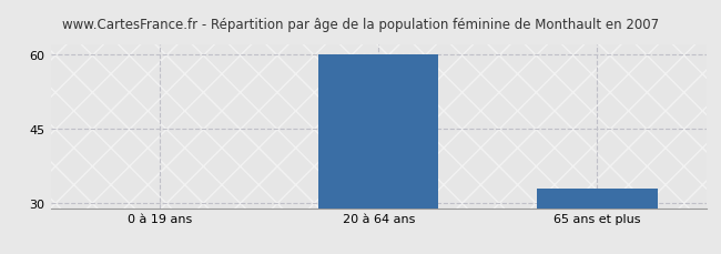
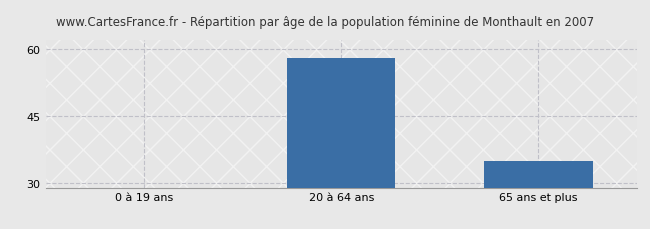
20 à 64 ans: 60 -> 58
65 ans et plus: 33 -> 35
